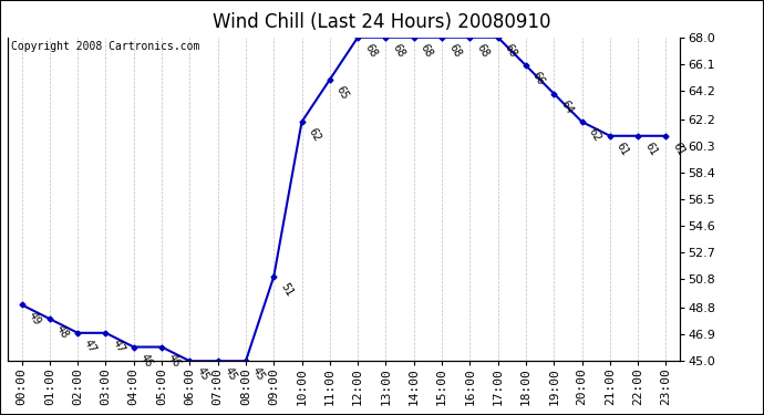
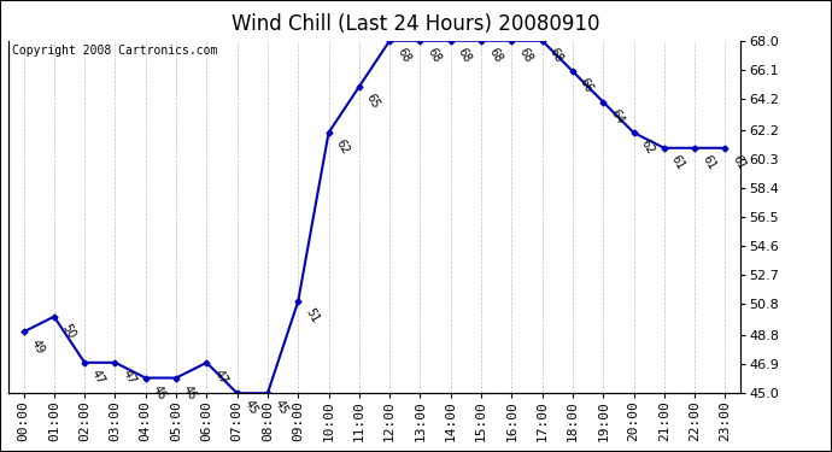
01:00: 48 -> 50
06:00: 45 -> 47
